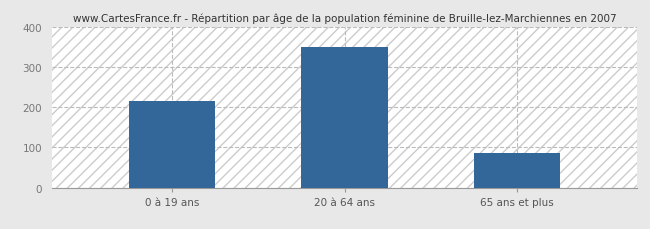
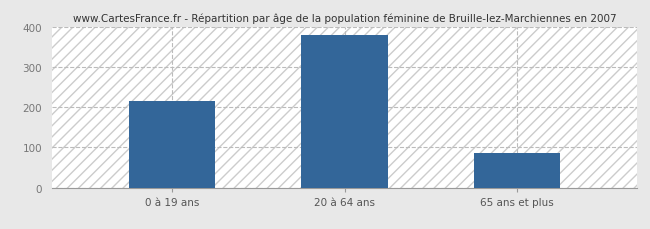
20 à 64 ans: 350 -> 380
